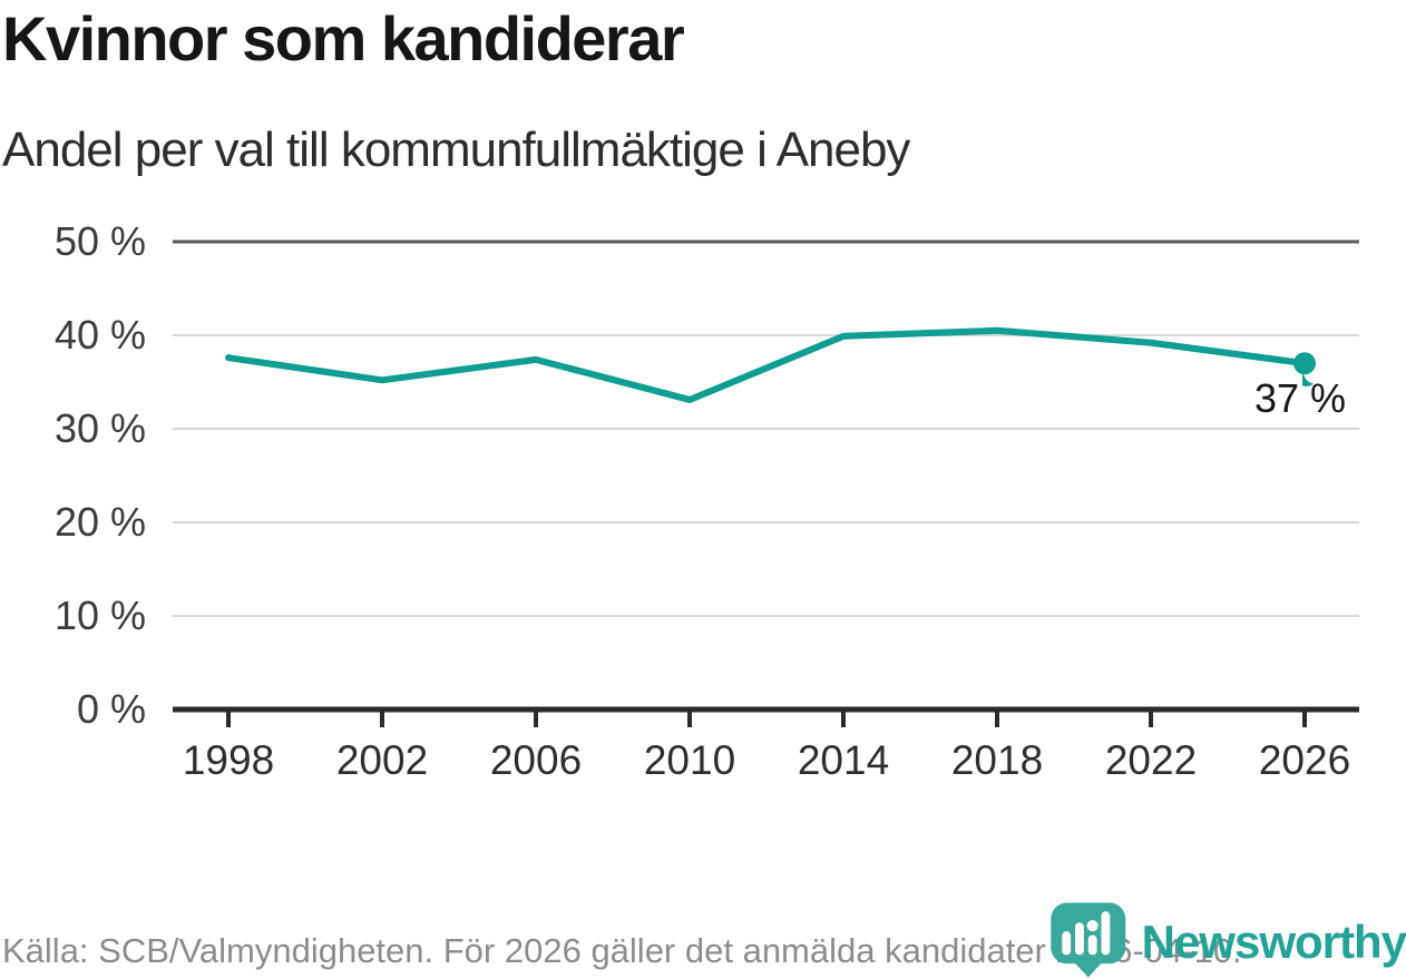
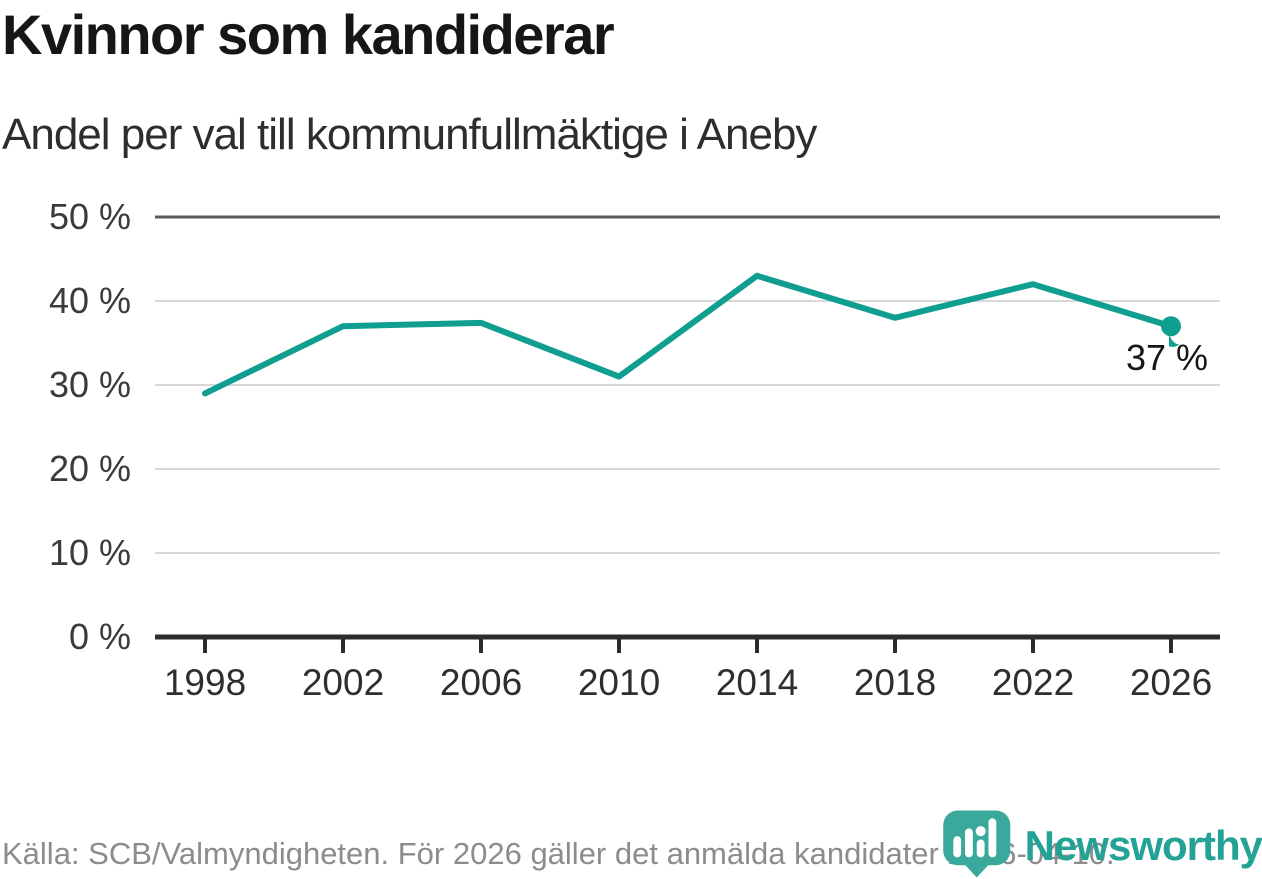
1998: 38% -> 29%
2002: 35% -> 37%
2010: 33% -> 31%
2014: 40% -> 43%
2018: 40% -> 38%
2022: 39% -> 42%
